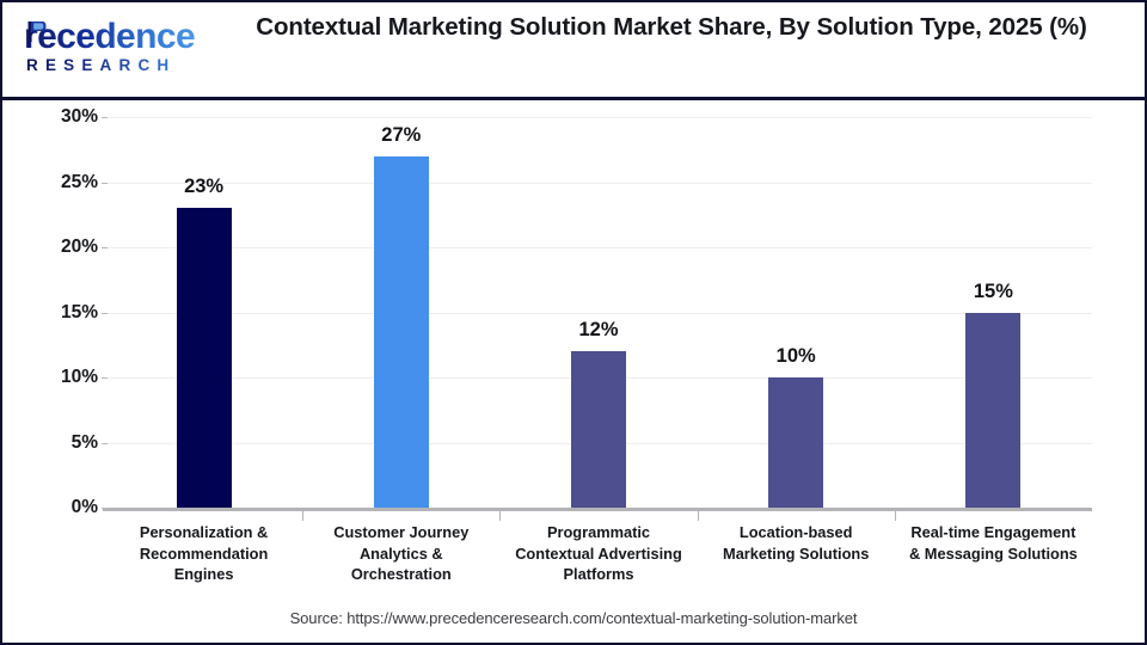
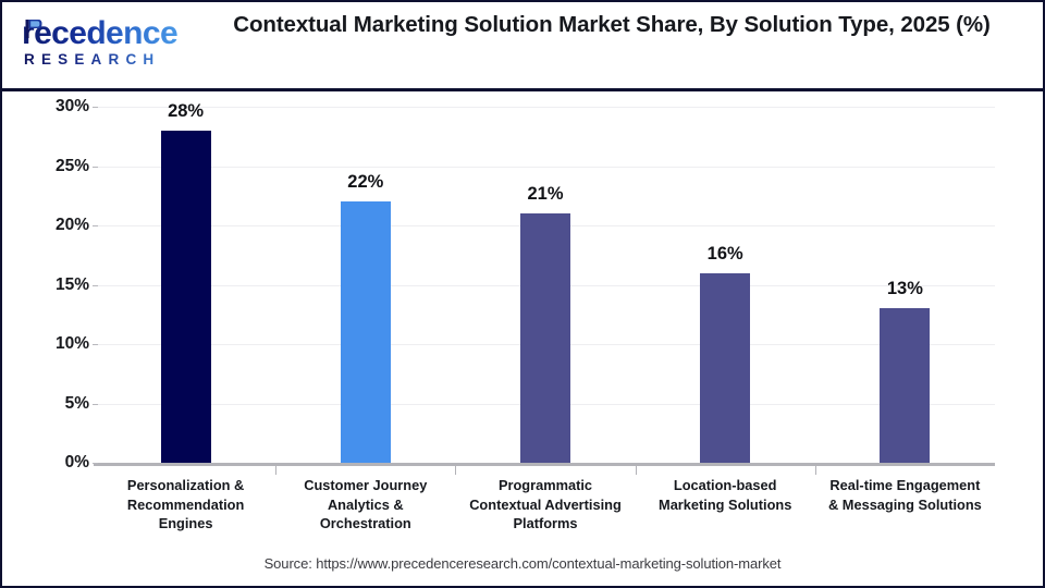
Personalization & Recommendation Engines: 23% -> 28%
Customer Journey Analytics & Orchestration: 27% -> 22%
Programmatic Contextual Advertising Platforms: 12% -> 21%
Location-based Marketing Solutions: 10% -> 16%
Real-time Engagement & Messaging Solutions: 15% -> 13%
